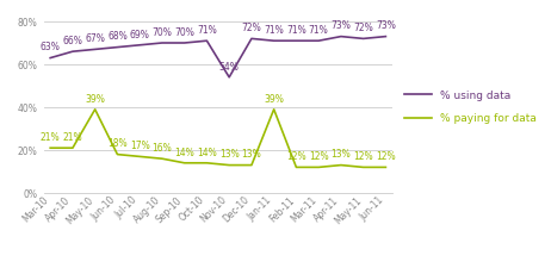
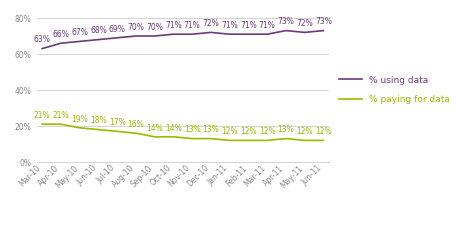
% paying for data/May-10: 39% -> 19%
% using data/Nov-10: 54% -> 71%
% paying for data/Jan-11: 39% -> 12%
